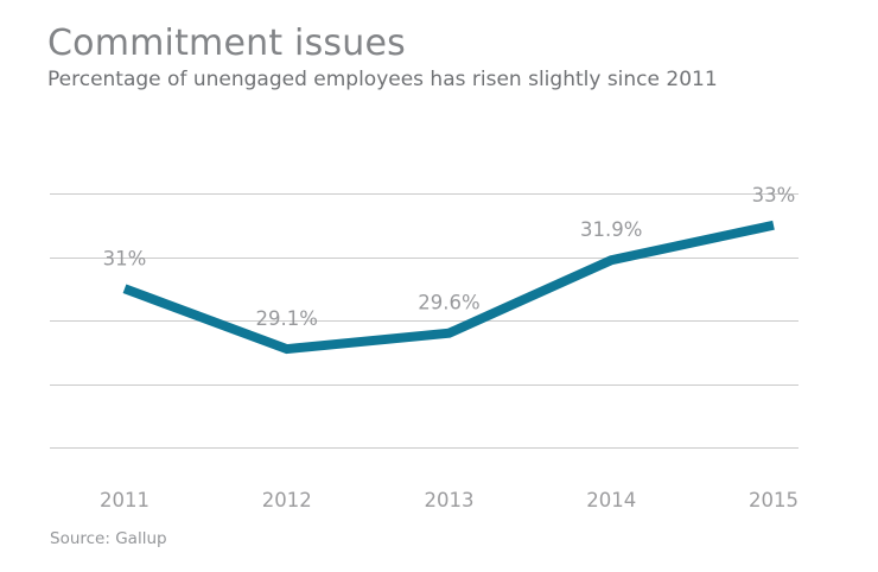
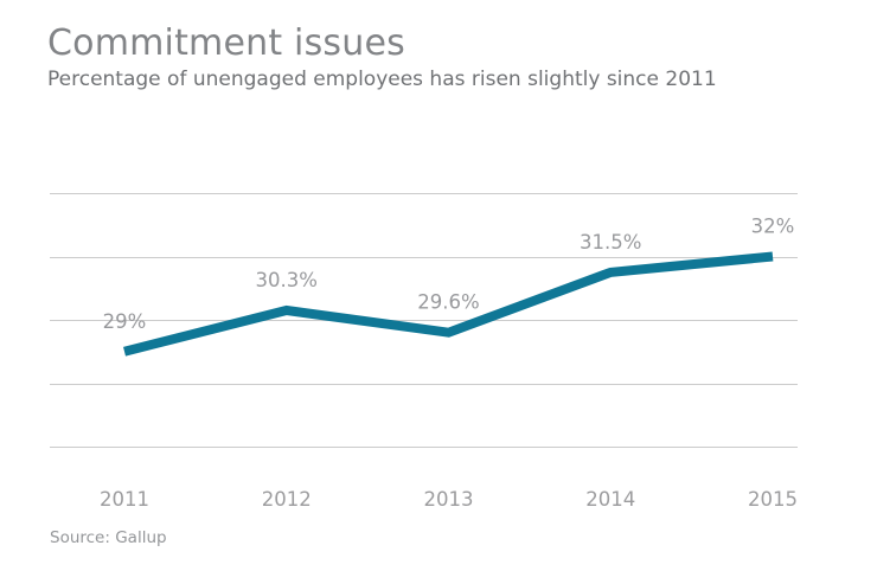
2011: 31% -> 29%
2012: 29.1% -> 30.3%
2014: 31.9% -> 31.5%
2015: 33% -> 32%
